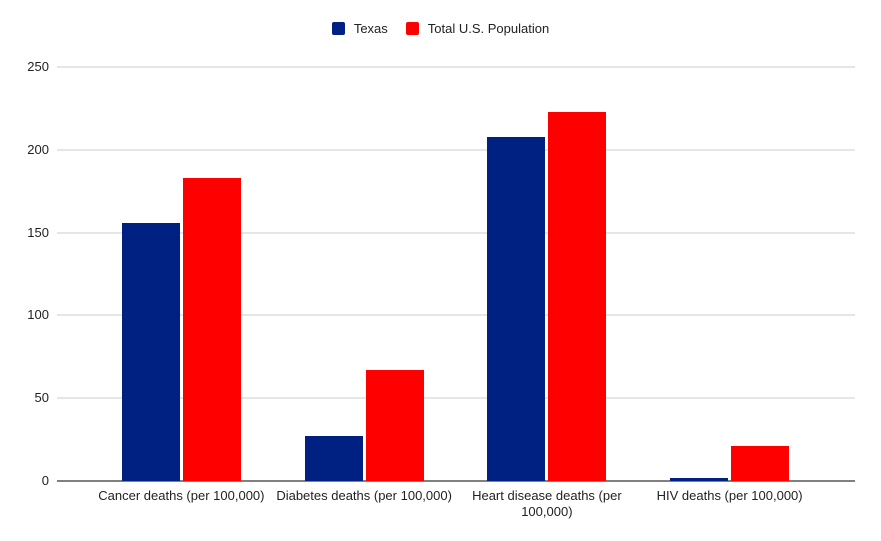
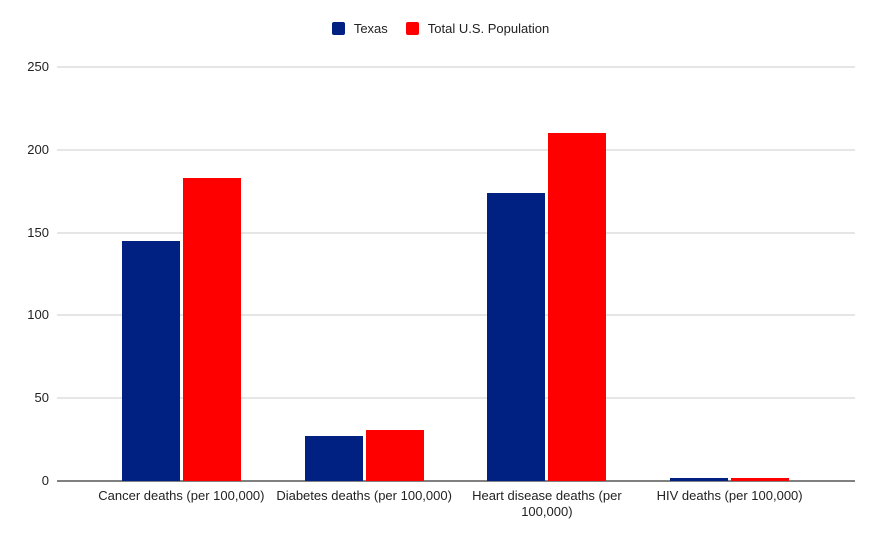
Texas/Cancer deaths (per 100,000): 156 -> 145
Total U.S. Population/Diabetes deaths (per 100,000): 67 -> 31
Texas/Heart disease deaths (per 100,000): 208 -> 174
Total U.S. Population/Heart disease deaths (per 100,000): 223 -> 210
Total U.S. Population/HIV deaths (per 100,000): 21 -> 2
